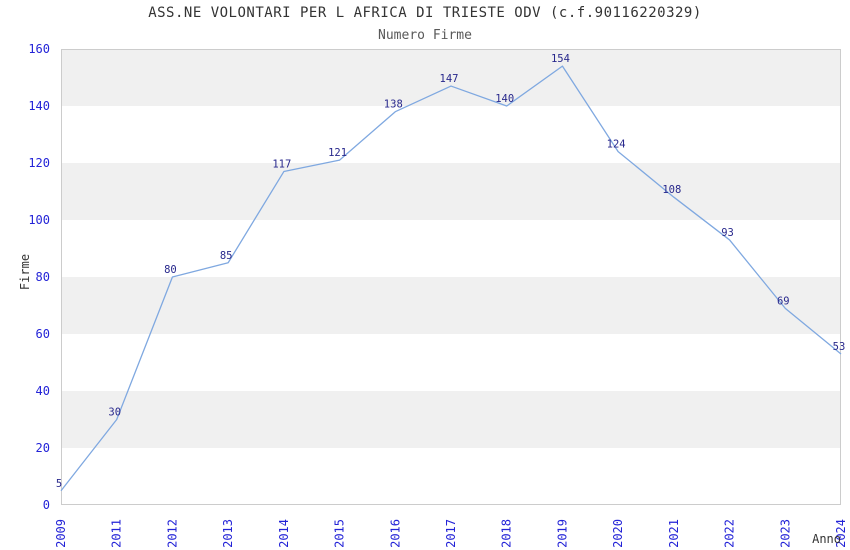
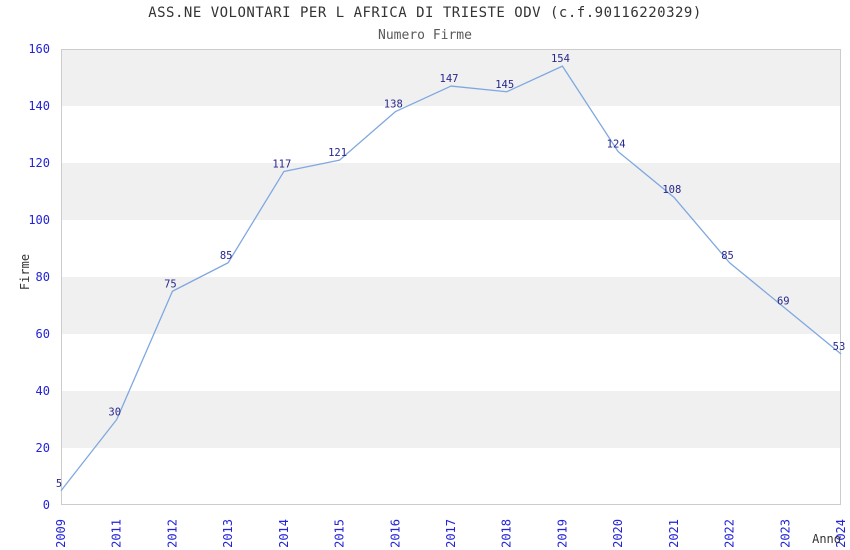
2012: 80 -> 75
2018: 140 -> 145
2022: 93 -> 85
